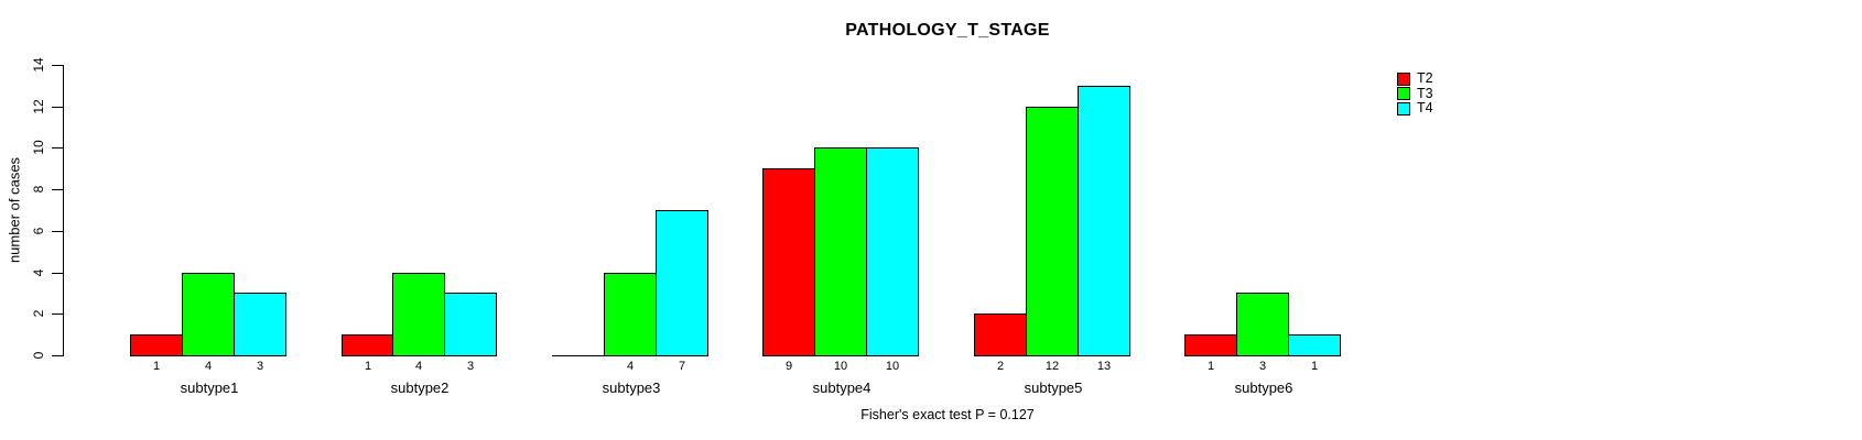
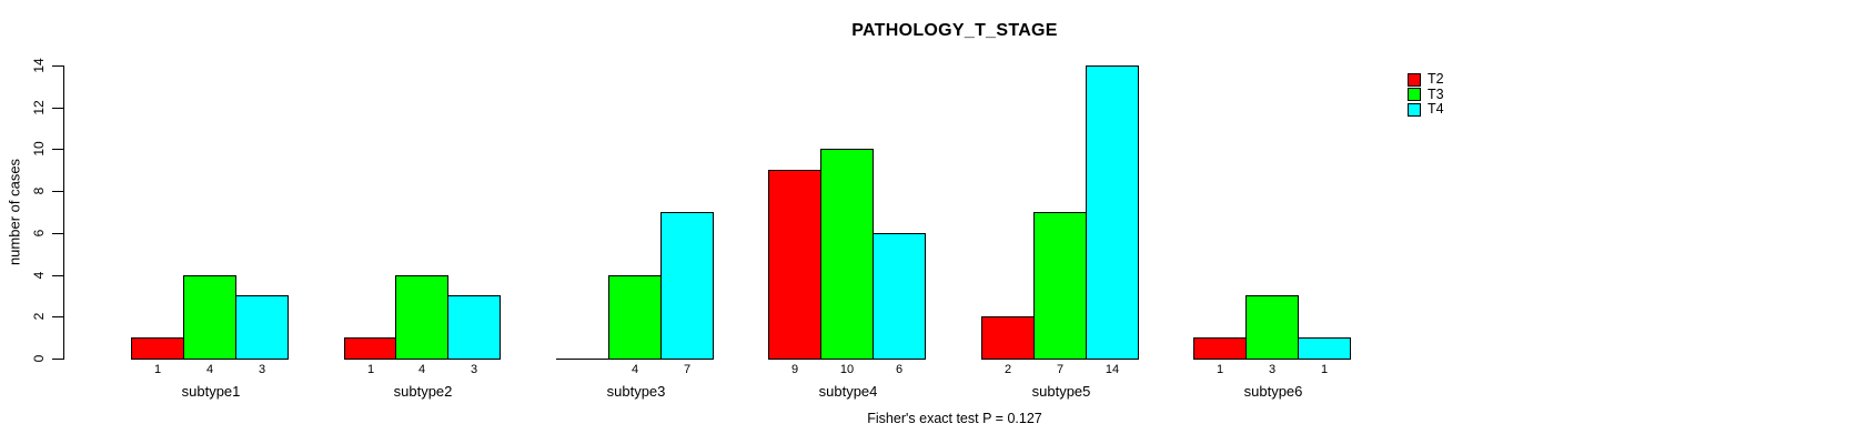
T4/subtype4: 10 -> 6
T3/subtype5: 12 -> 7
T4/subtype5: 13 -> 14
